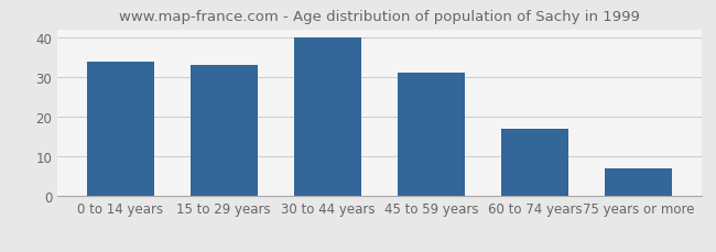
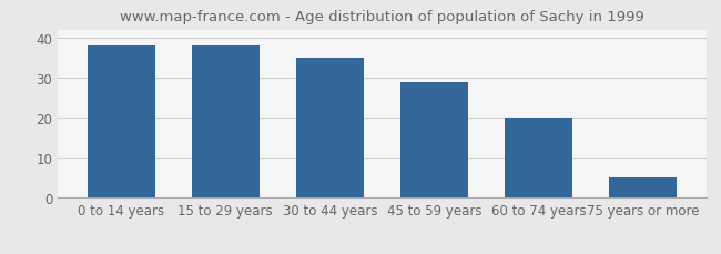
0 to 14 years: 34 -> 38
15 to 29 years: 33 -> 38
30 to 44 years: 40 -> 35
45 to 59 years: 31 -> 29
60 to 74 years: 17 -> 20
75 years or more: 7 -> 5
